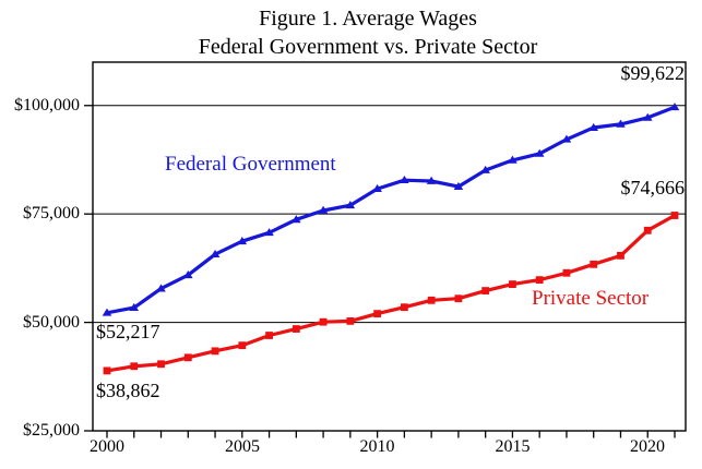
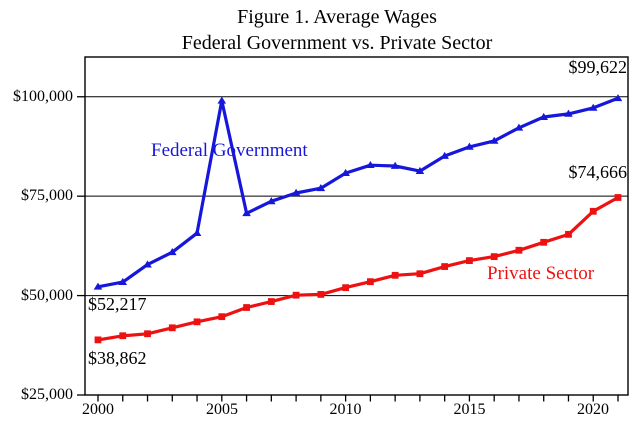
Federal Government/2005: $69000 -> $99000
